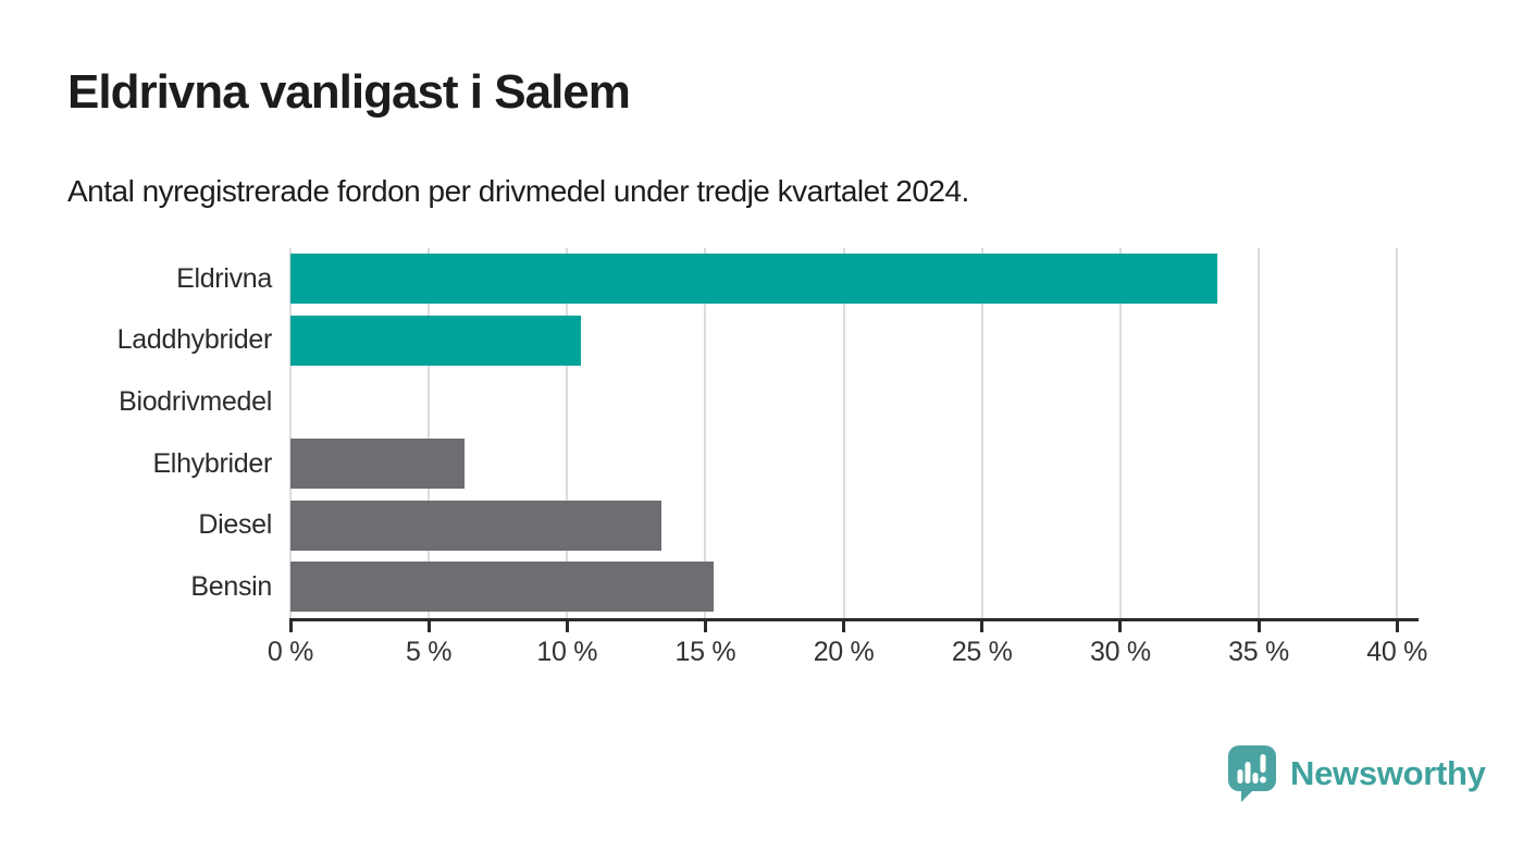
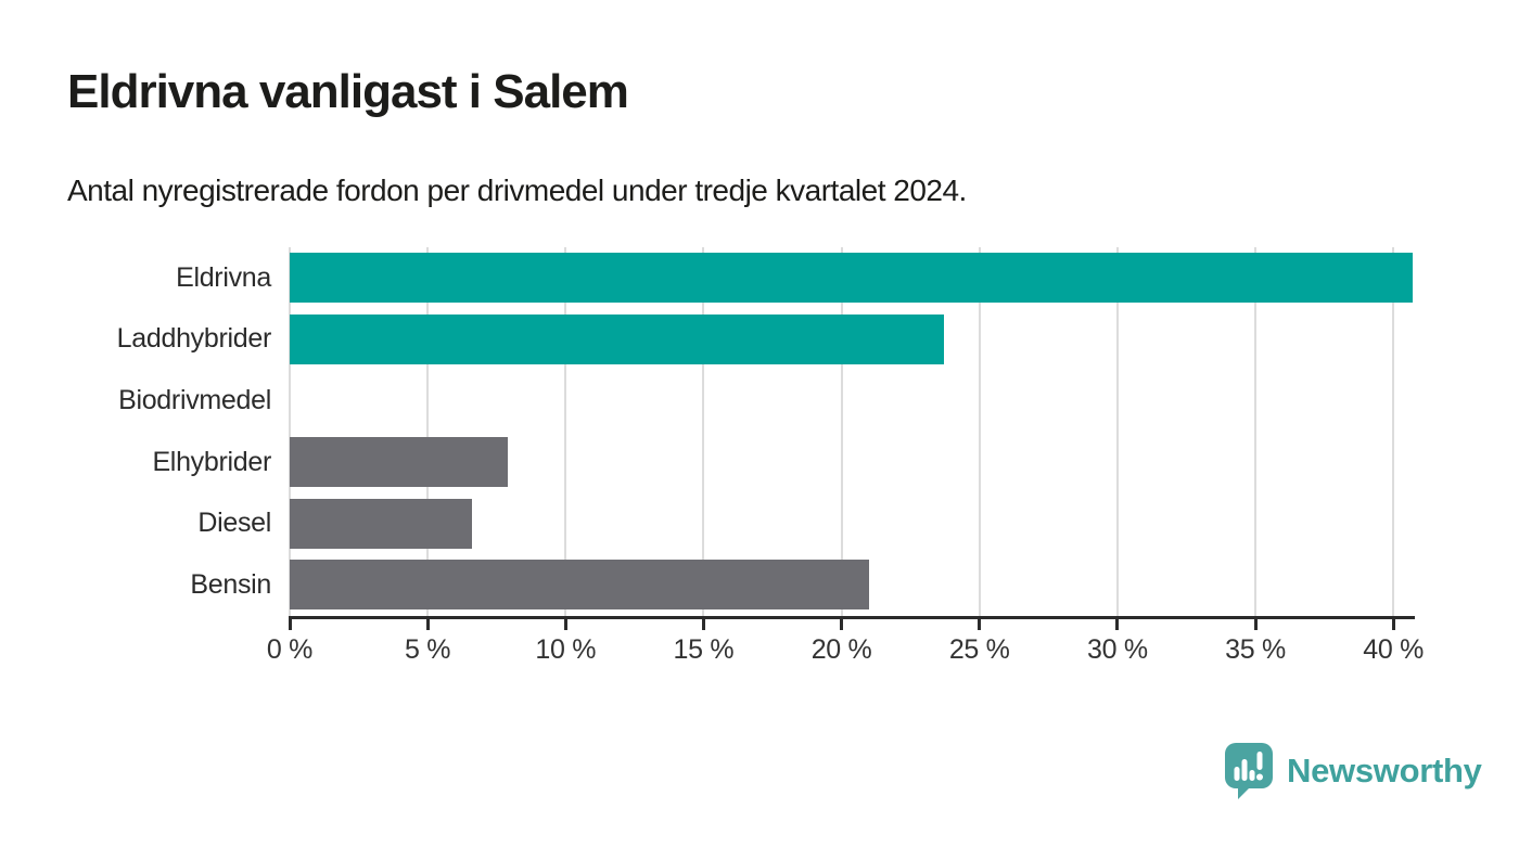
Eldrivna: 33.5% -> 40.7%
Laddhybrider: 10.5% -> 23.7%
Elhybrider: 6.3% -> 7.9%
Diesel: 13.4% -> 6.6%
Bensin: 15.3% -> 21.0%
